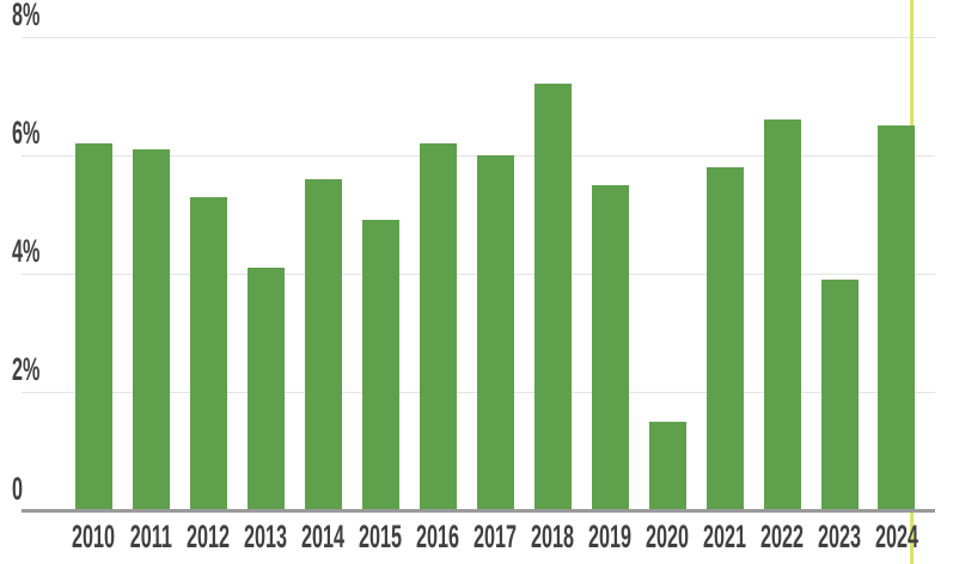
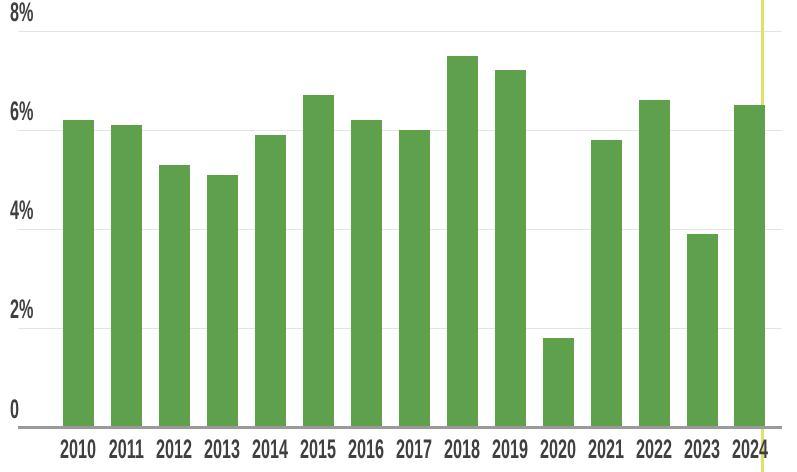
2013: 4.1% -> 5.1%
2014: 5.6% -> 5.9%
2015: 4.9% -> 6.7%
2018: 7.2% -> 7.5%
2019: 5.5% -> 7.2%
2020: 1.5% -> 1.8%
